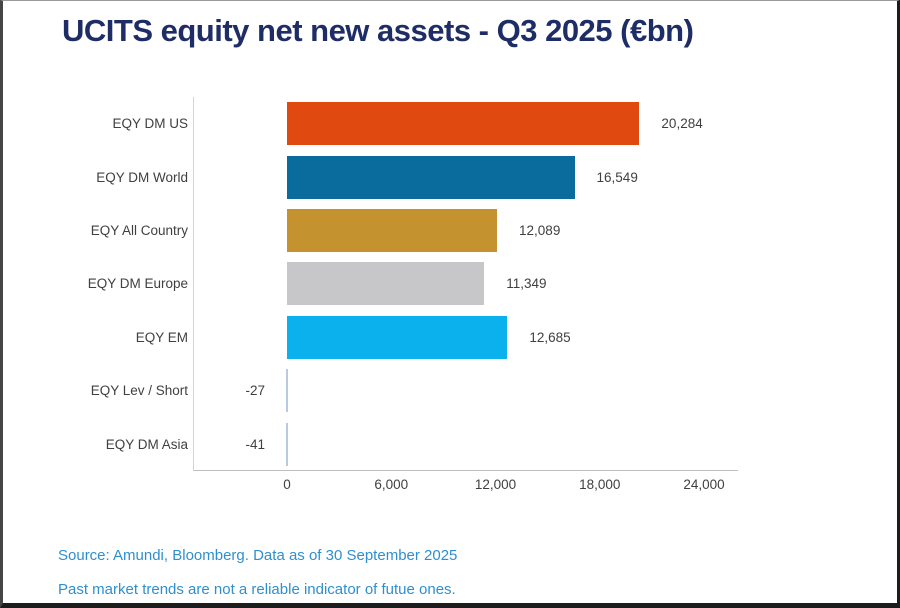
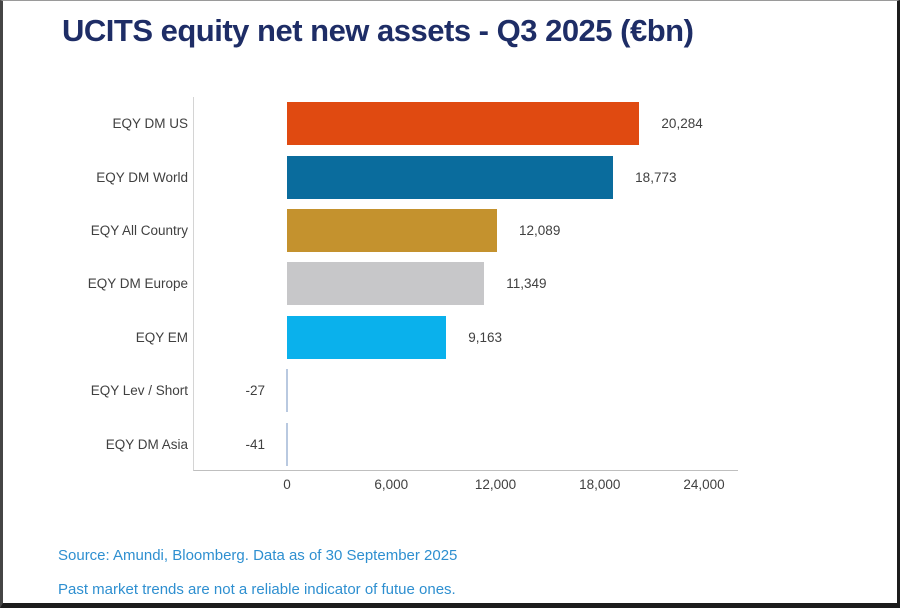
EQY DM World: 16,549 -> 18,773
EQY EM: 12,685 -> 9,163
